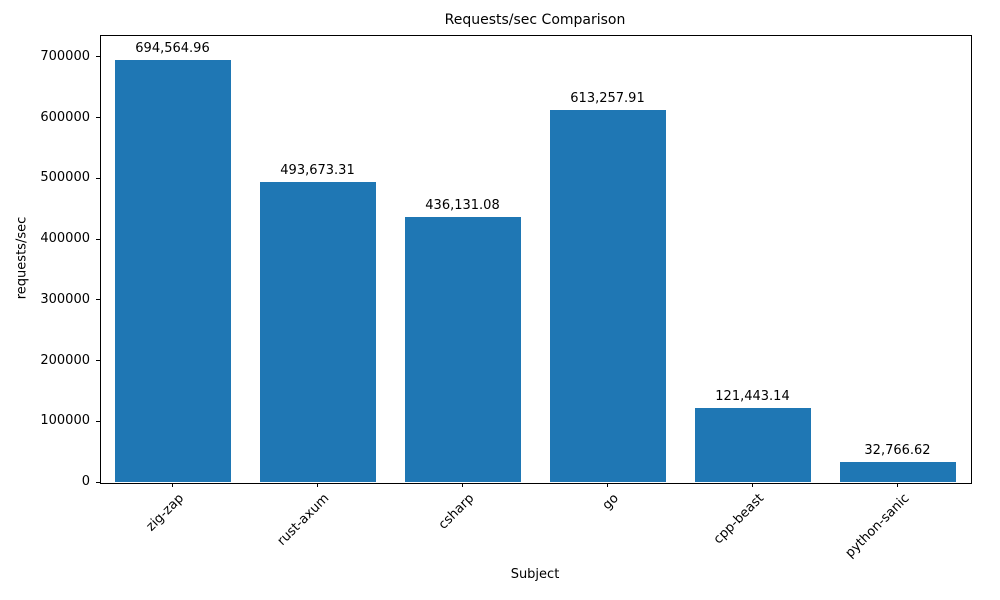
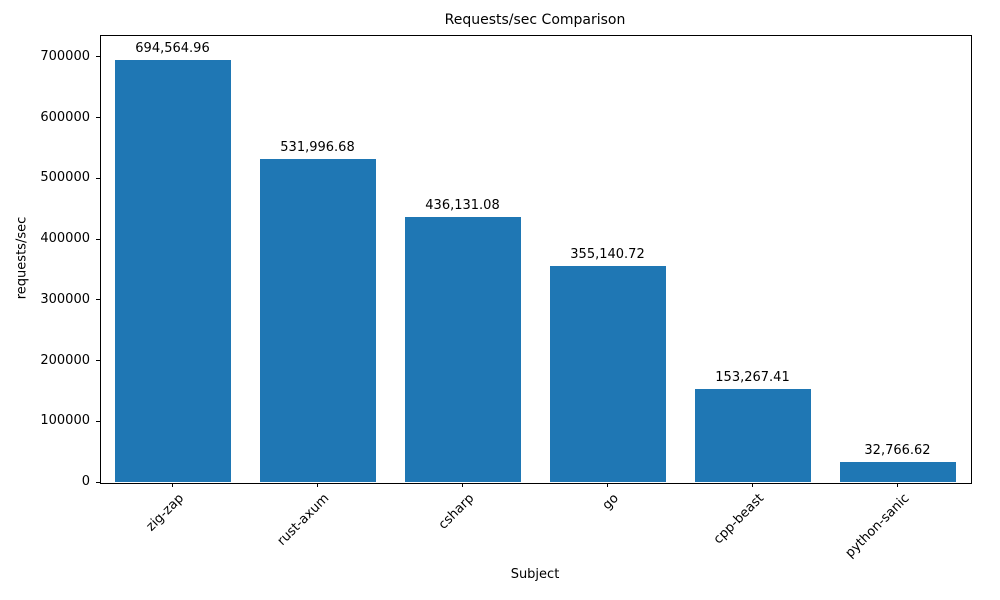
rust-axum: 493,673.31 -> 531,996.68
go: 613,257.91 -> 355,140.72
cpp-beast: 121,443.14 -> 153,267.41
